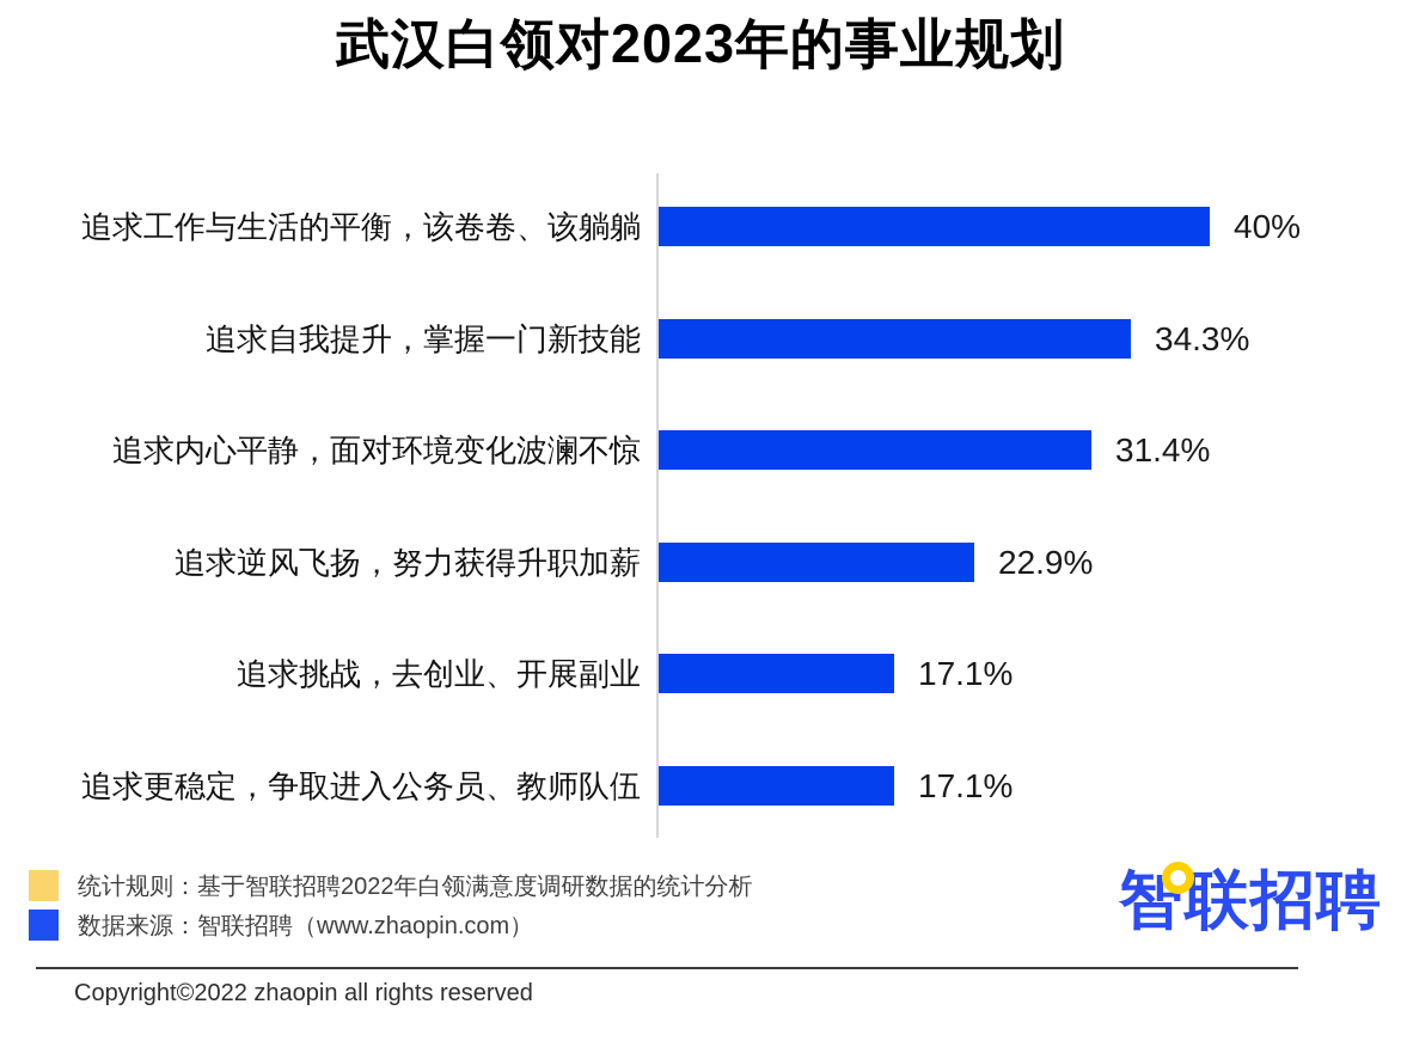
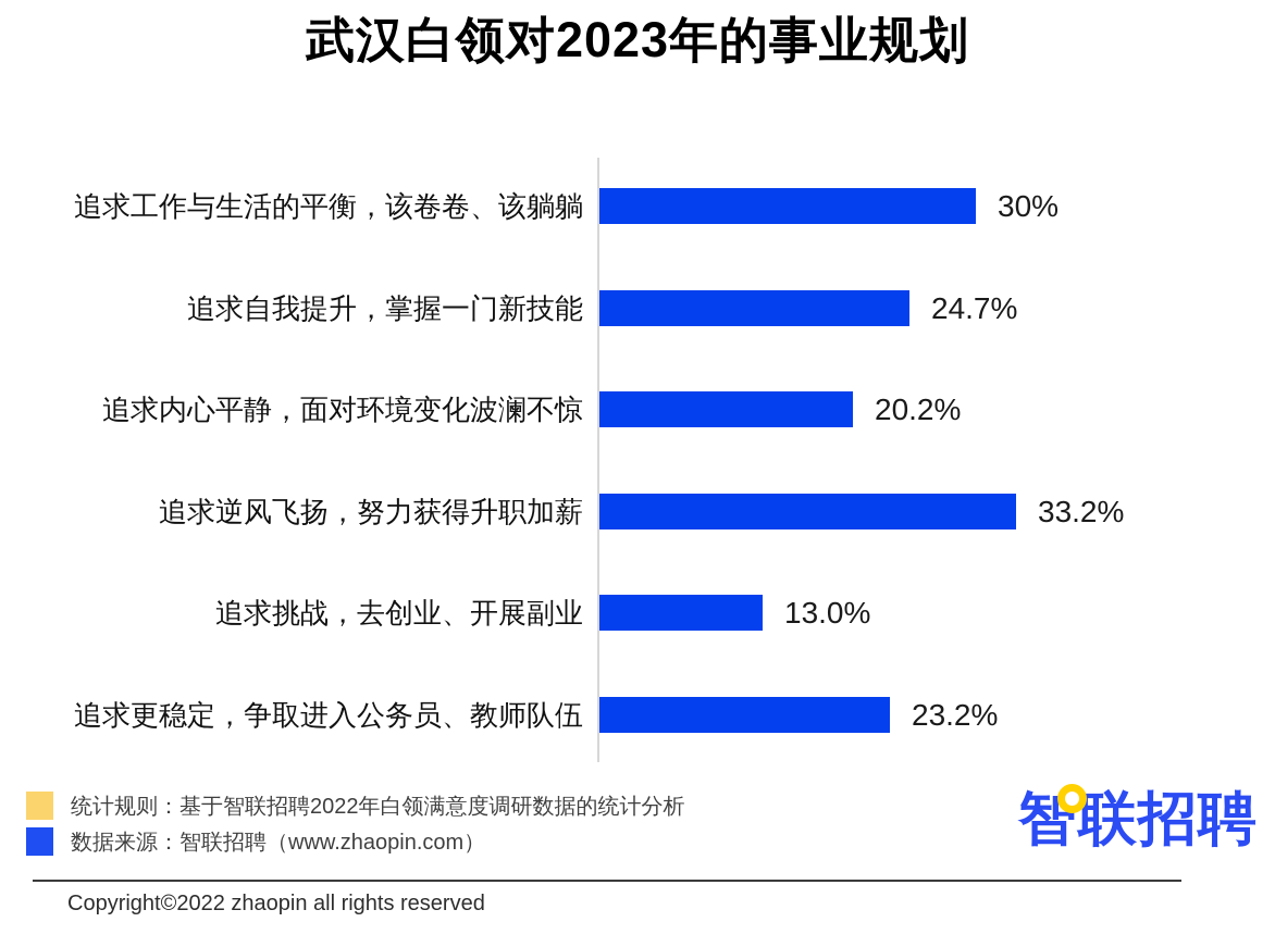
追求工作与生活的平衡，该卷卷、该躺躺: 40% -> 30%
追求自我提升，掌握一门新技能: 34.3% -> 24.7%
追求内心平静，面对环境变化波澜不惊: 31.4% -> 20.2%
追求逆风飞扬，努力获得升职加薪: 22.9% -> 33.2%
追求挑战，去创业、开展副业: 17.1% -> 13.0%
追求更稳定，争取进入公务员、教师队伍: 17.1% -> 23.2%
